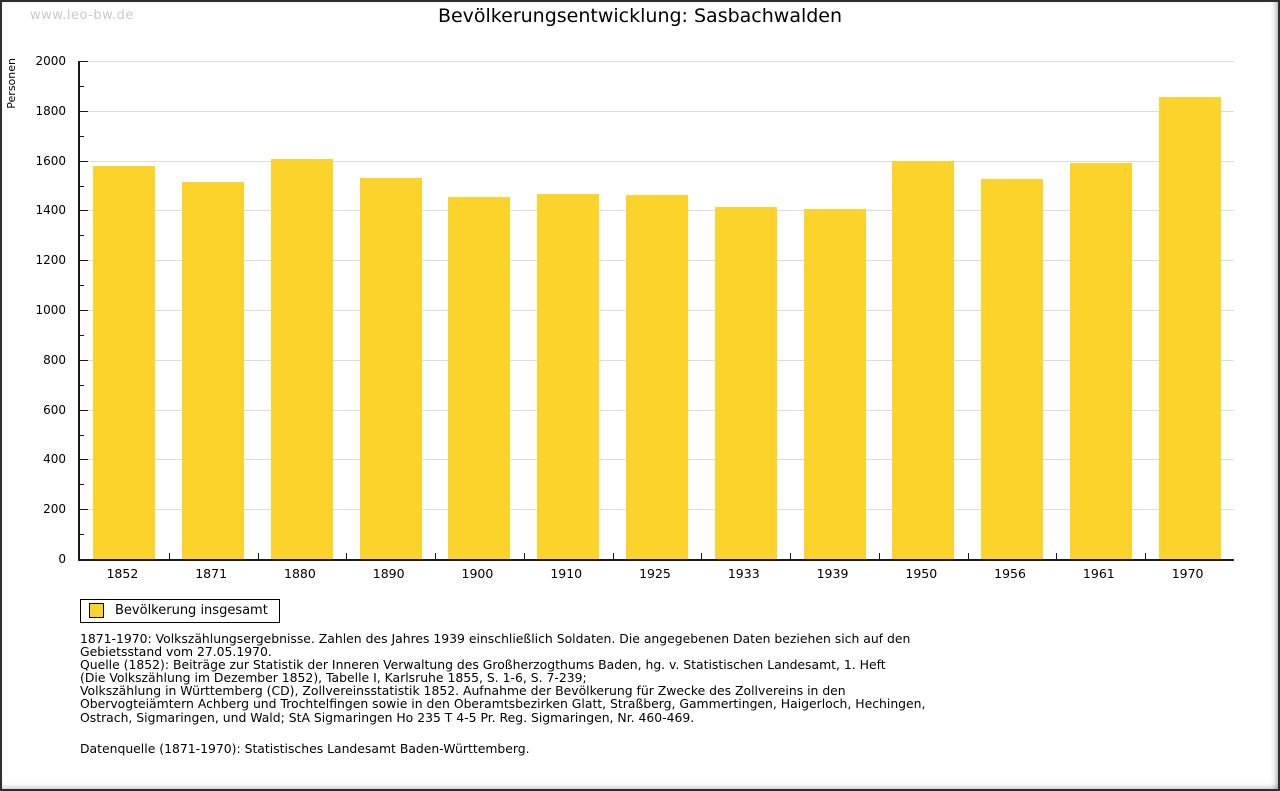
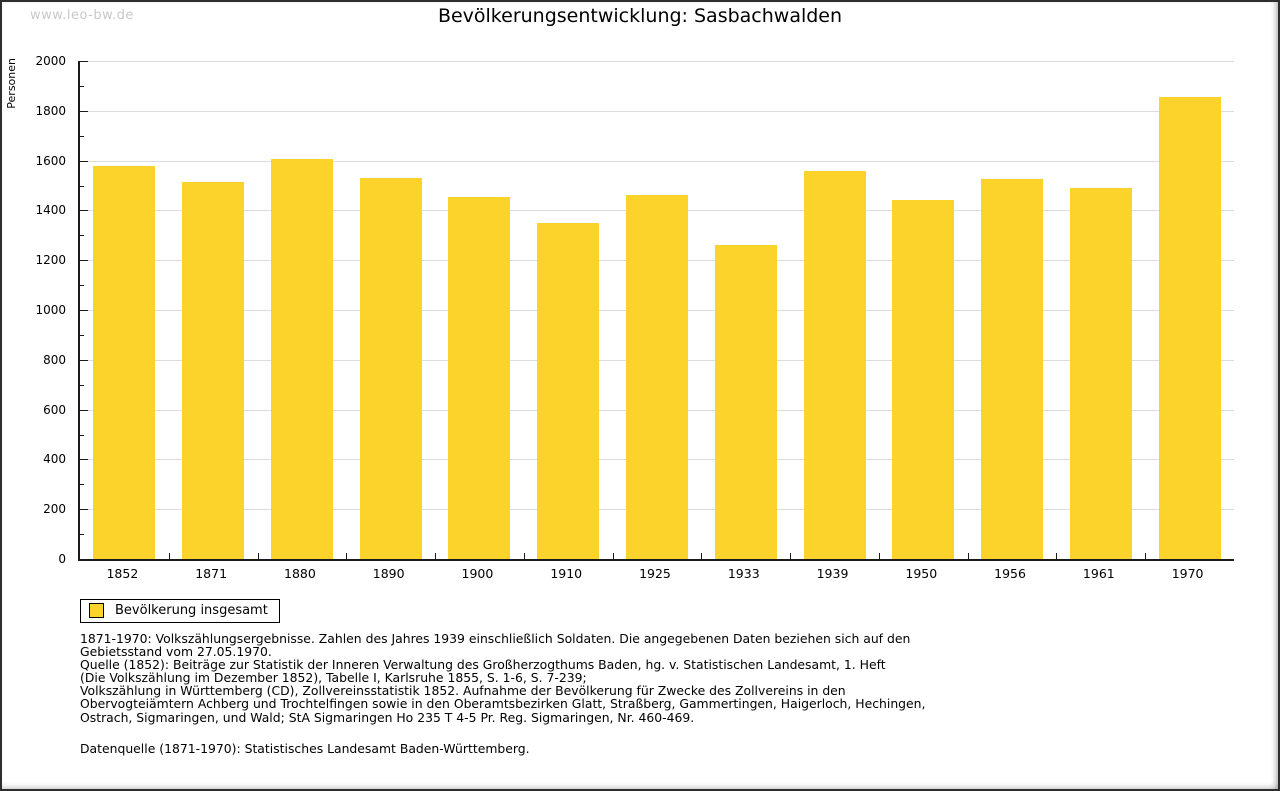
1910: 1470 -> 1350
1933: 1420 -> 1260
1939: 1410 -> 1560
1950: 1600 -> 1440
1961: 1590 -> 1490
